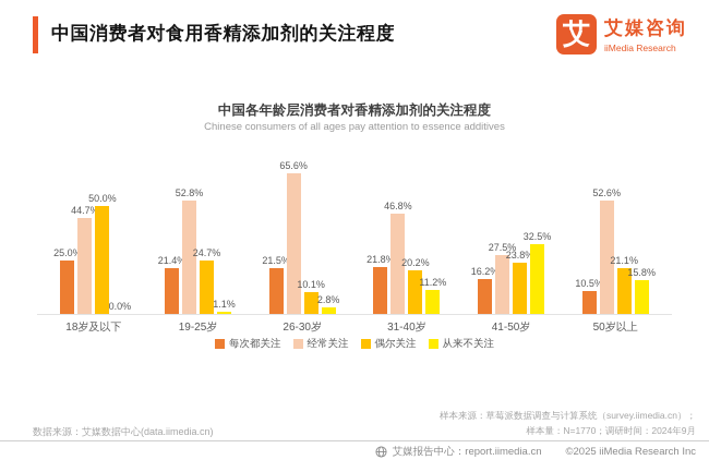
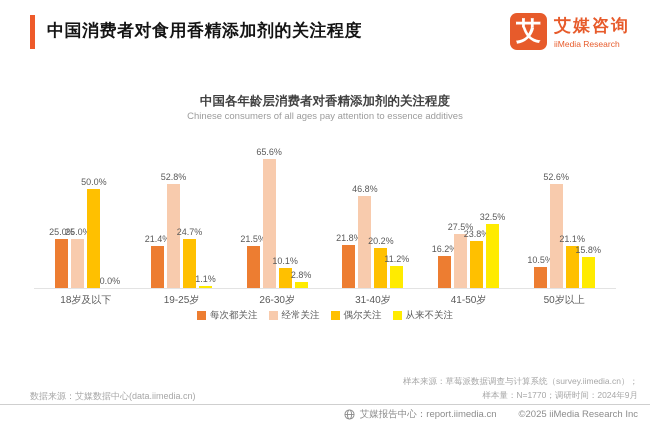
经常关注/18岁及以下: 44.7% -> 25.0%
